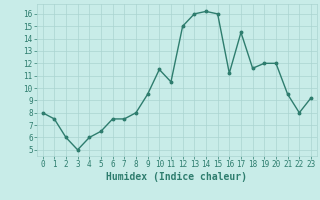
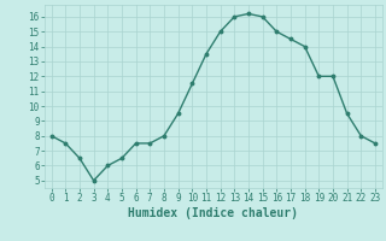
2: 6.0 -> 6.5
11: 10.5 -> 13.5
16: 11.2 -> 15.0
18: 11.6 -> 14.0
23: 9.2 -> 7.5
